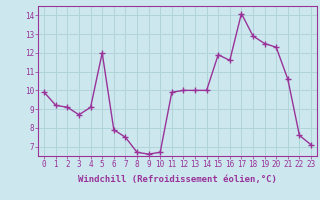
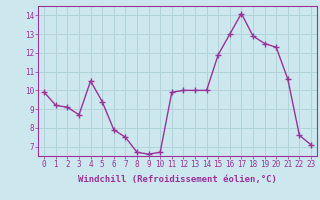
4: 9.1 -> 10.5
5: 12.0 -> 9.4
16: 11.6 -> 13.0
